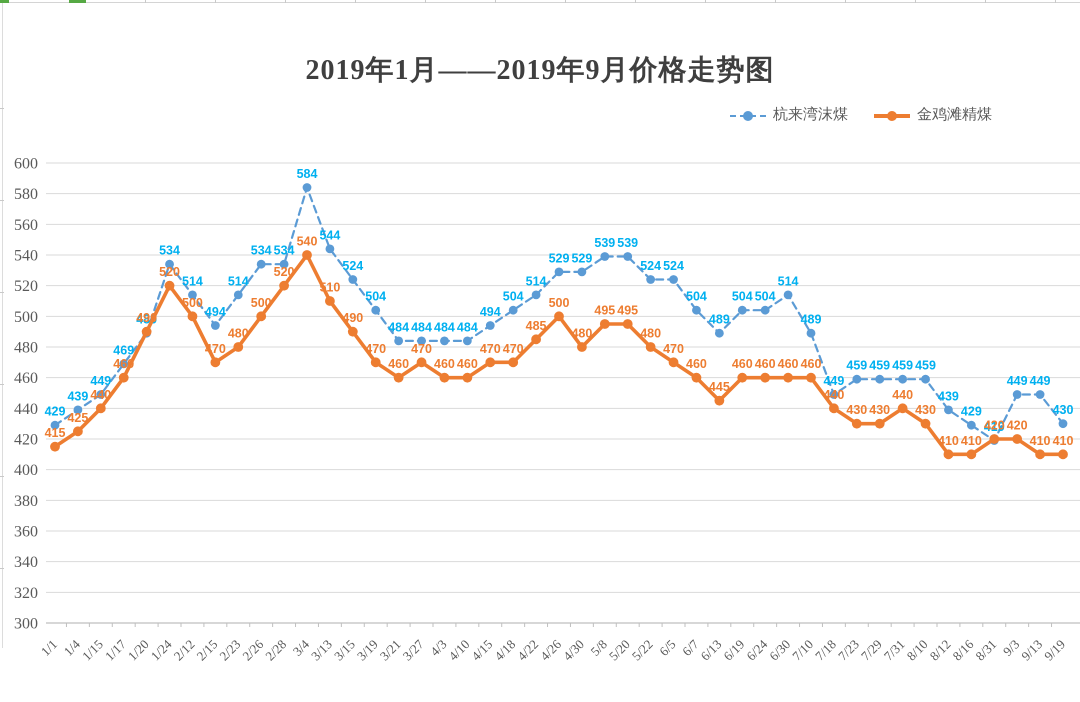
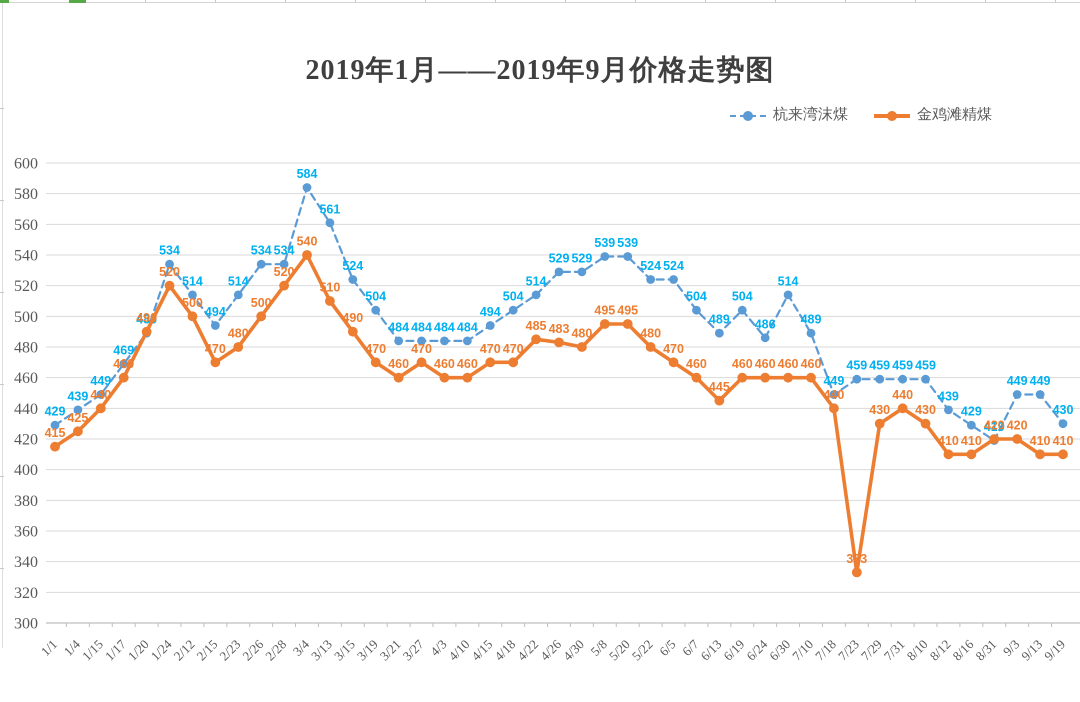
杭来湾沫煤/3/13: 544 -> 561
金鸡滩精煤/4/26: 500 -> 483
杭来湾沫煤/6/24: 504 -> 486
金鸡滩精煤/7/23: 430 -> 333
